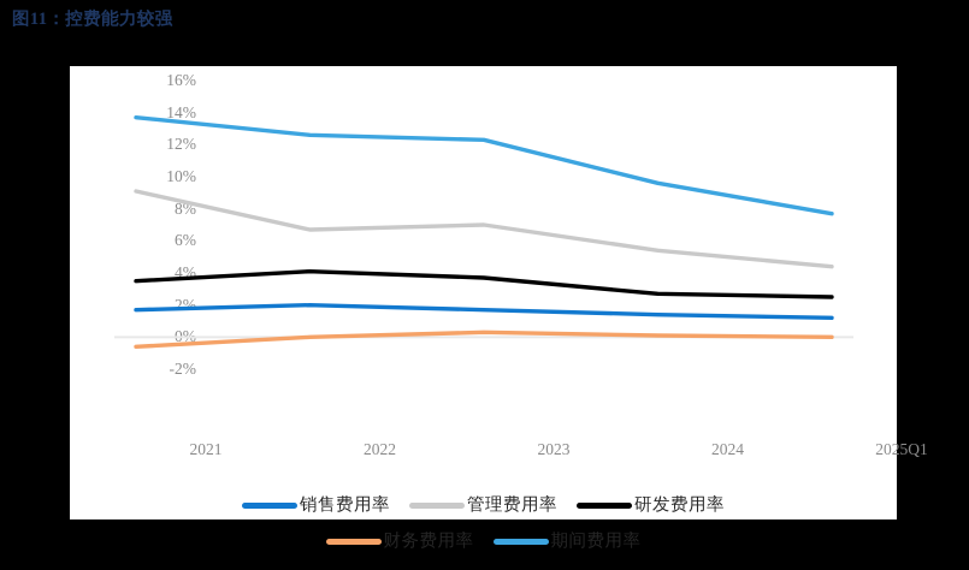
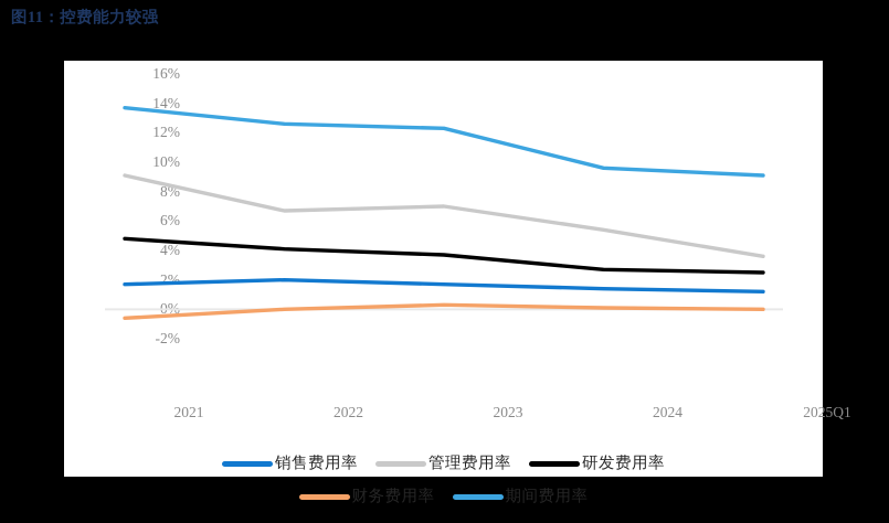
研发费用率/2021: 3.5% -> 4.8%
管理费用率/2025Q1: 4.4% -> 3.6%
期间费用率/2025Q1: 7.7% -> 9.1%
